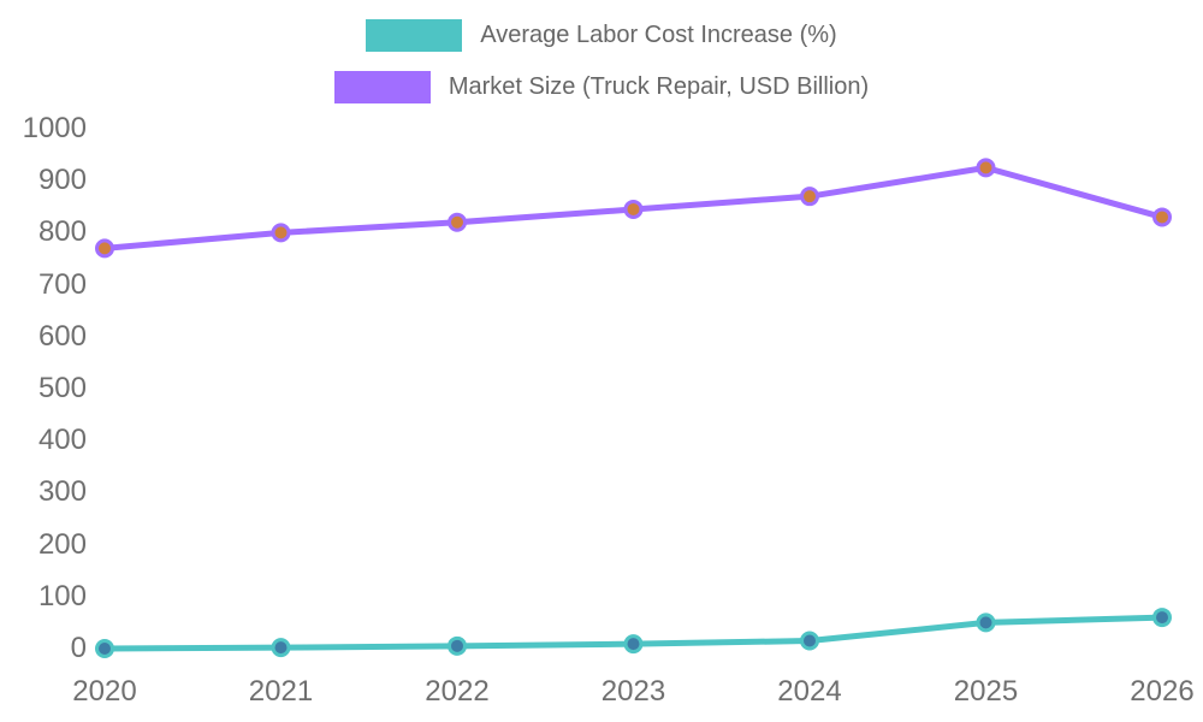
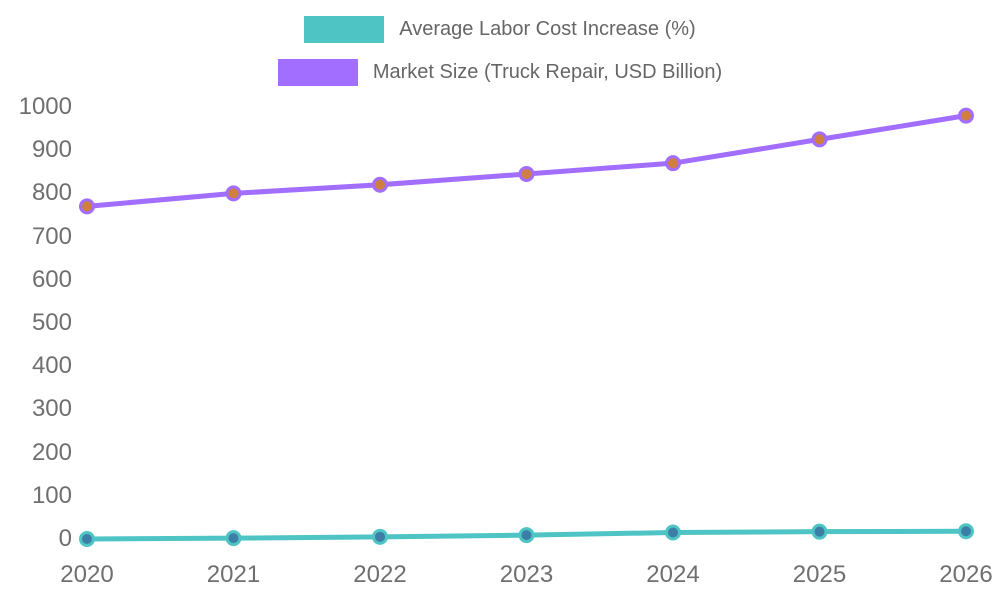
Average Labor Cost Increase (%)/2025: 50 -> 20
Average Labor Cost Increase (%)/2026: 60 -> 20
Market Size (Truck Repair, USD Billion)/2026: 830 -> 980
